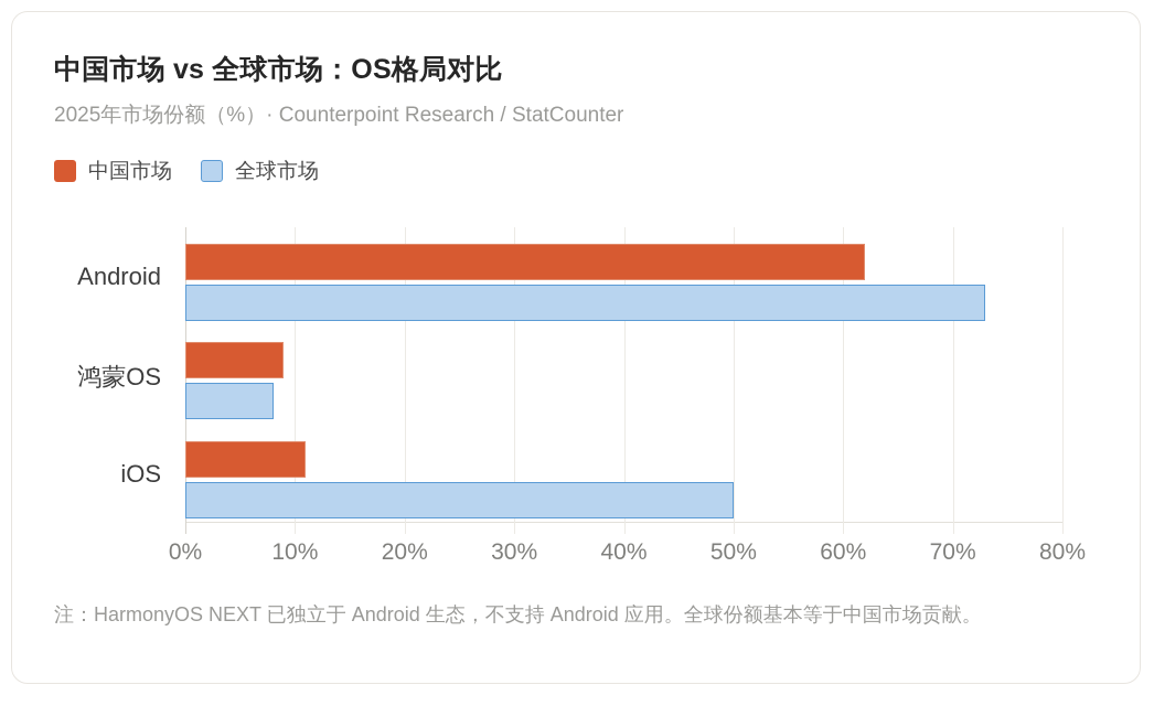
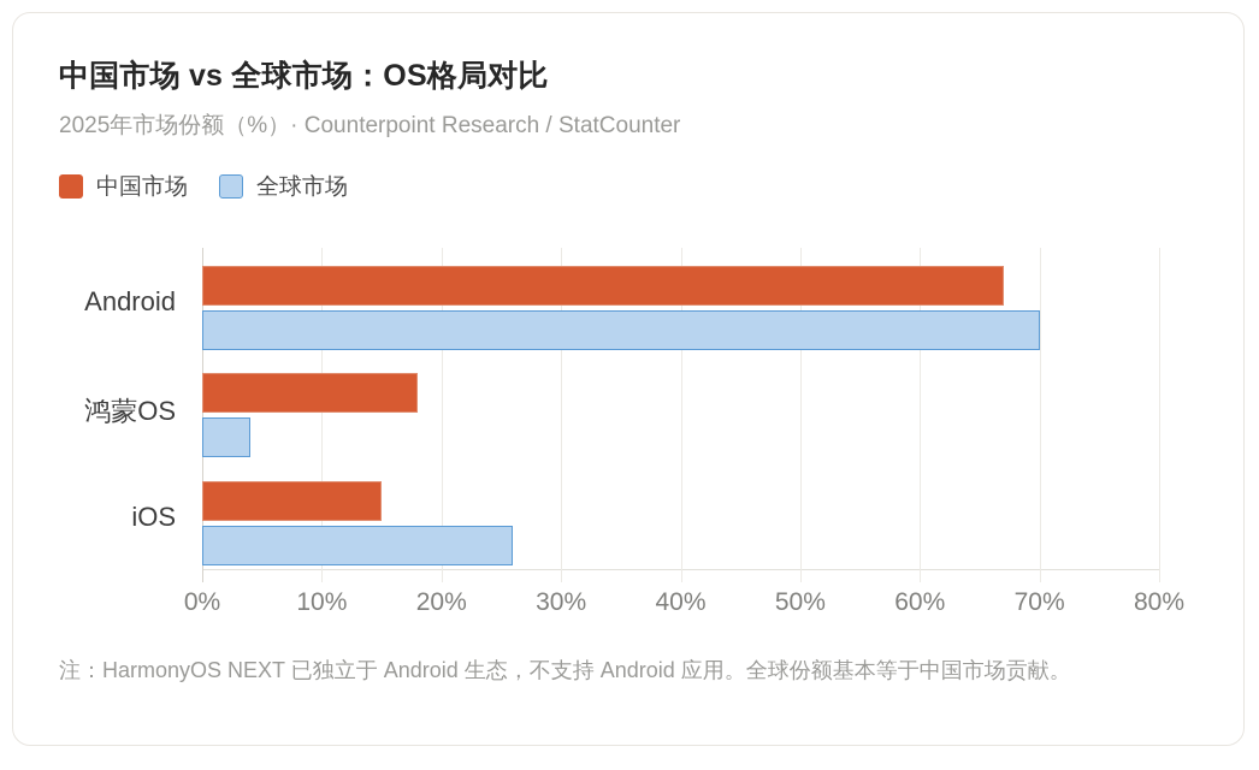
中国市场/Android: 62% -> 67%
全球市场/Android: 73% -> 70%
中国市场/鸿蒙OS: 9% -> 18%
全球市场/鸿蒙OS: 8% -> 4%
中国市场/iOS: 11% -> 15%
全球市场/iOS: 50% -> 26%
